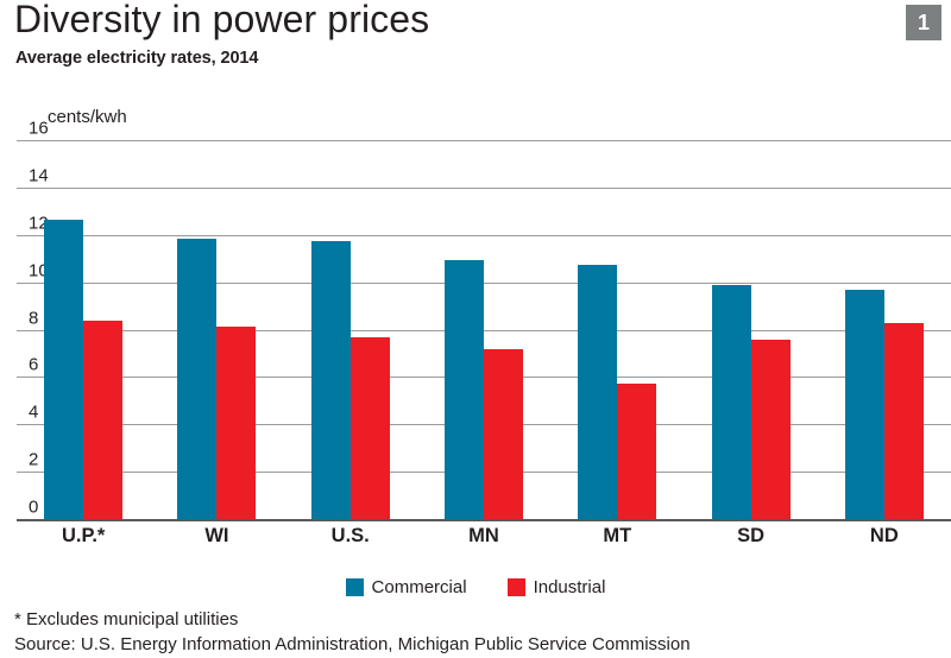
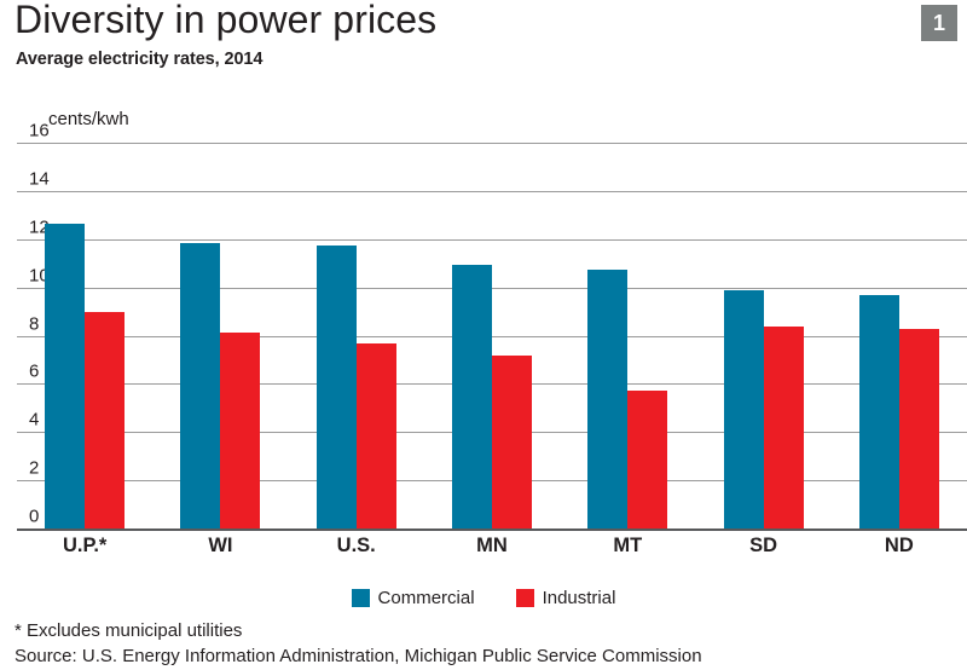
Industrial/U.P.*: 8.4 -> 9.0
Industrial/SD: 7.5 -> 8.4
